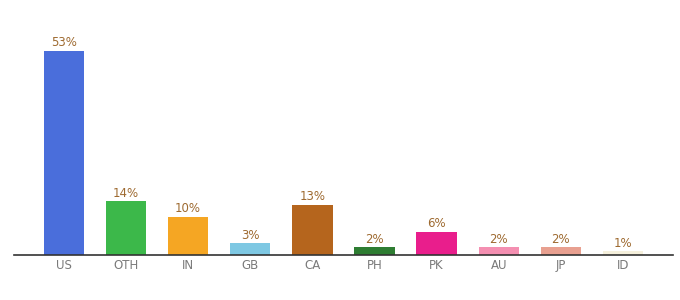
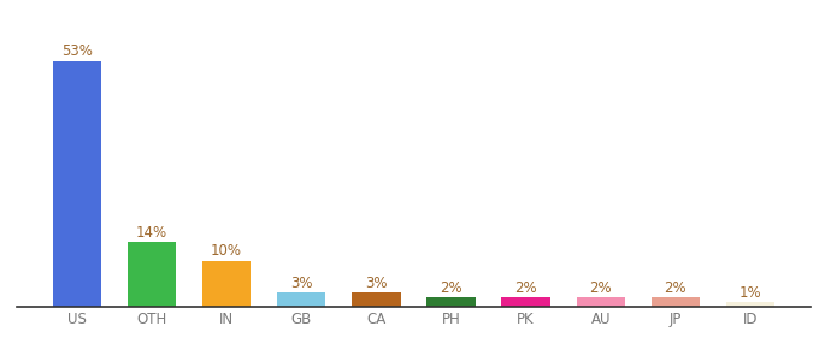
CA: 13% -> 3%
PK: 6% -> 2%
